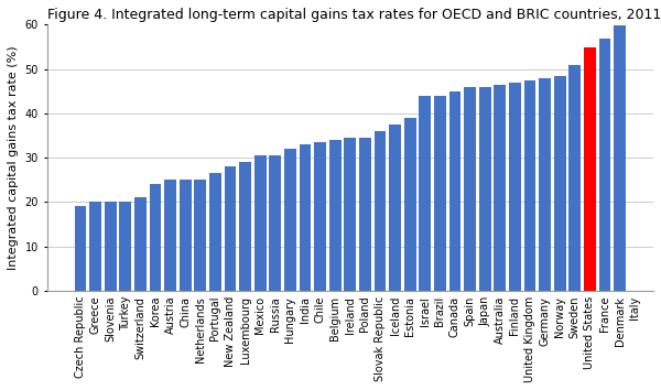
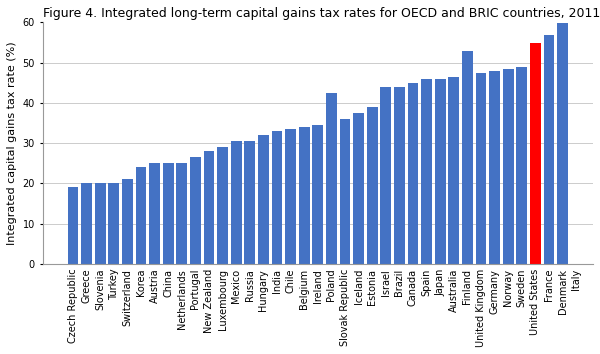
Poland: 34.5 -> 42.5
Finland: 47.0 -> 53.0
Sweden: 51.0 -> 49.0
